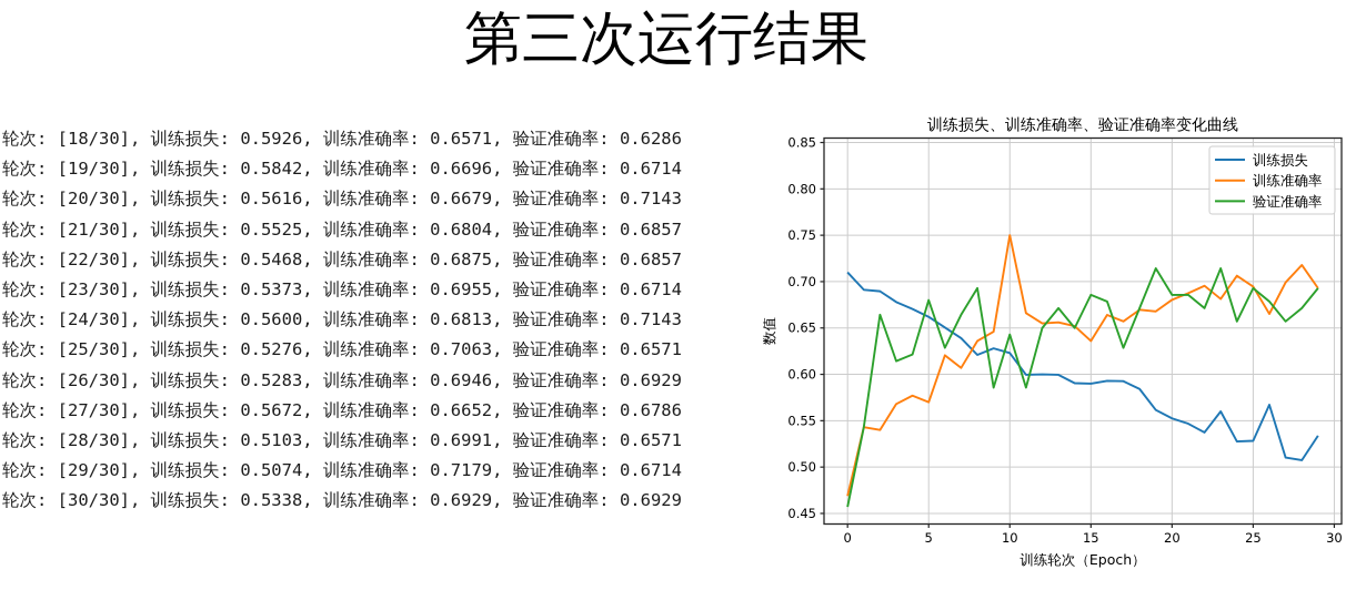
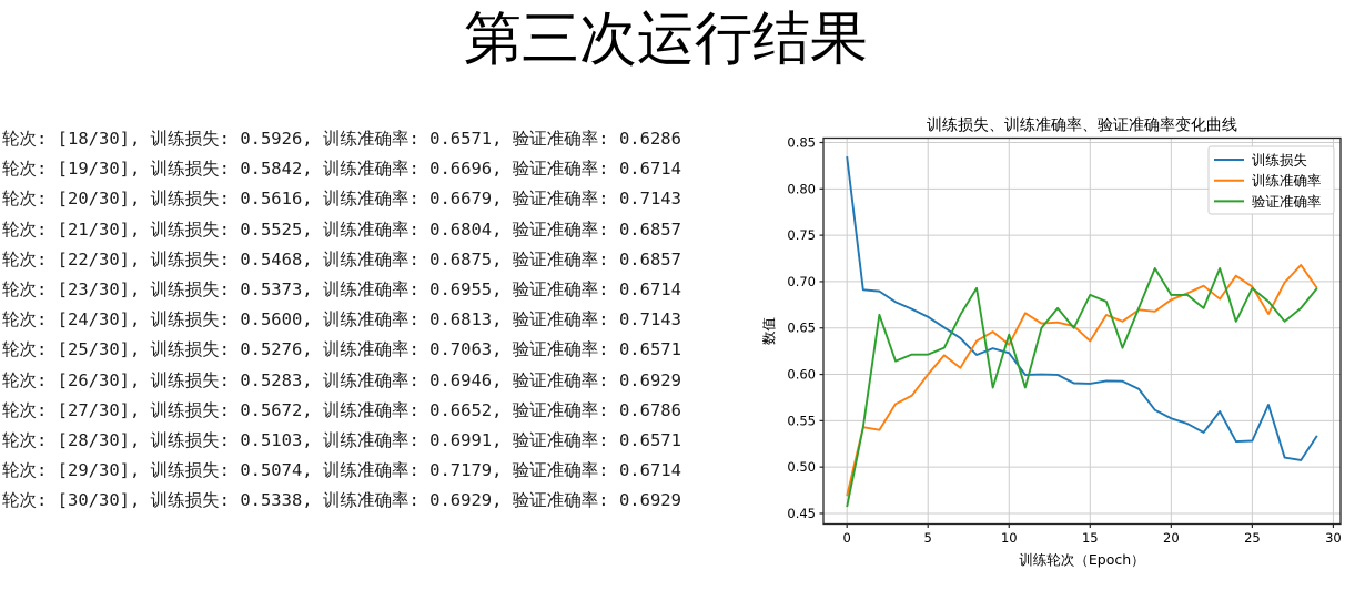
训练损失/0: 0.71 -> 0.83
训练准确率/5: 0.57 -> 0.60
验证准确率/5: 0.68 -> 0.62
训练准确率/10: 0.75 -> 0.63
